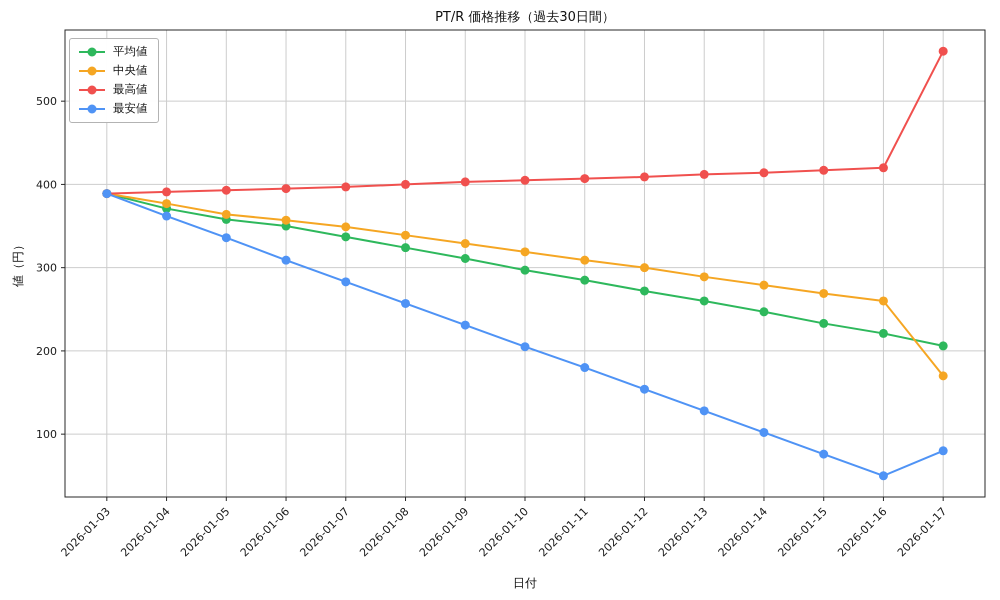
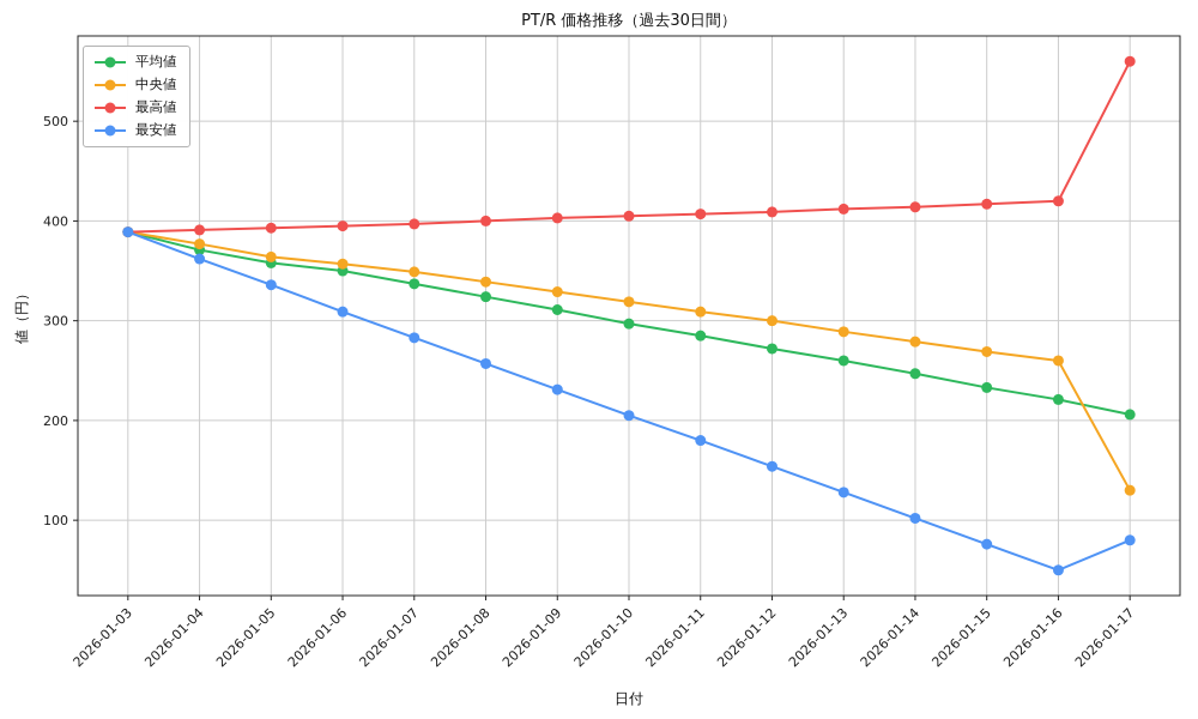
中央値/2026-01-17: 170 -> 130
